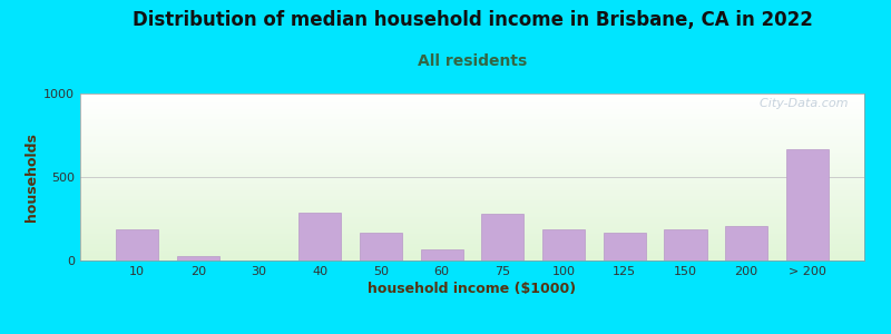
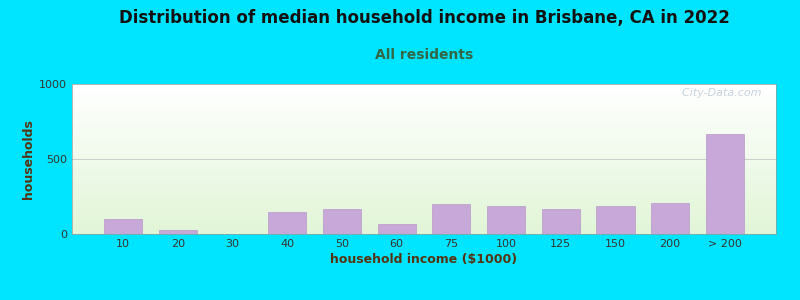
10: 190 -> 100
40: 290 -> 150
75: 280 -> 200
